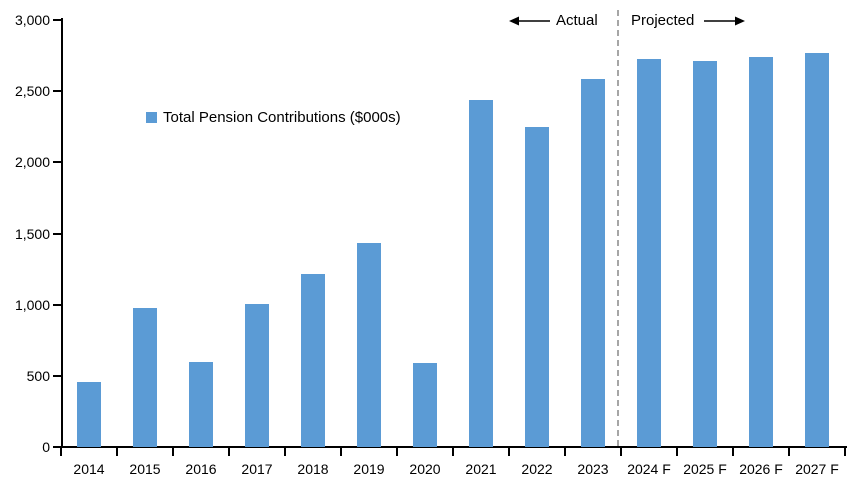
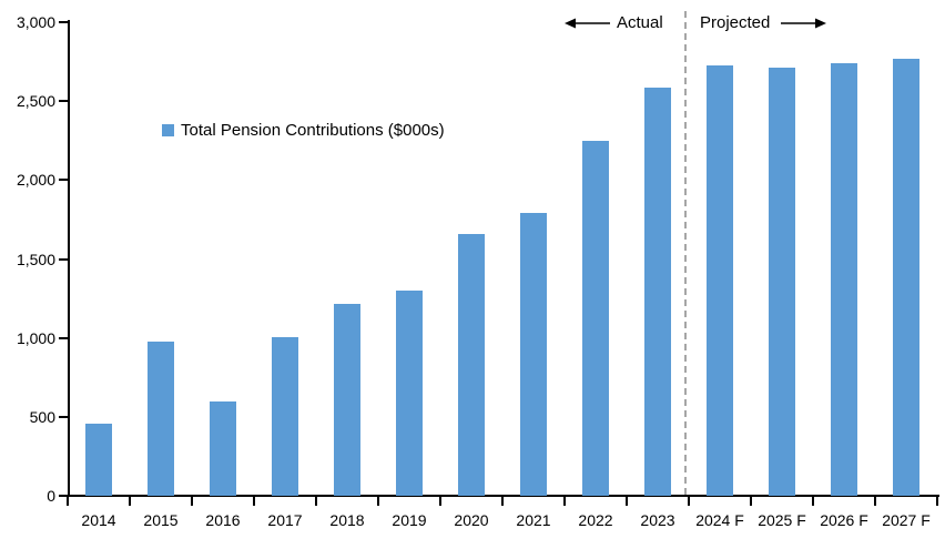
2019: 1430 -> 1300
2020: 590 -> 1660
2021: 2440 -> 1800
